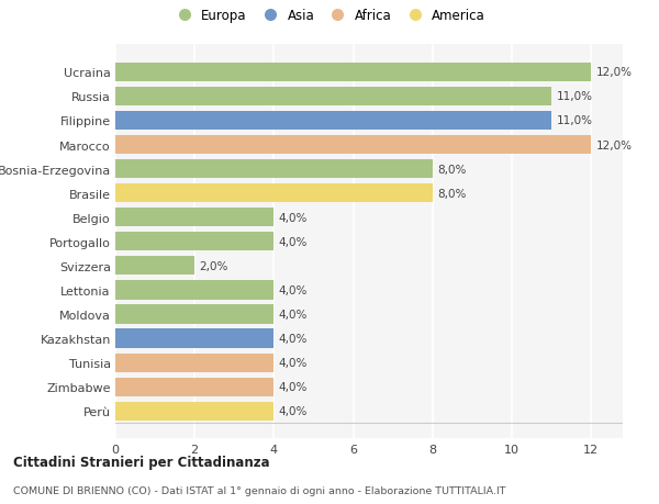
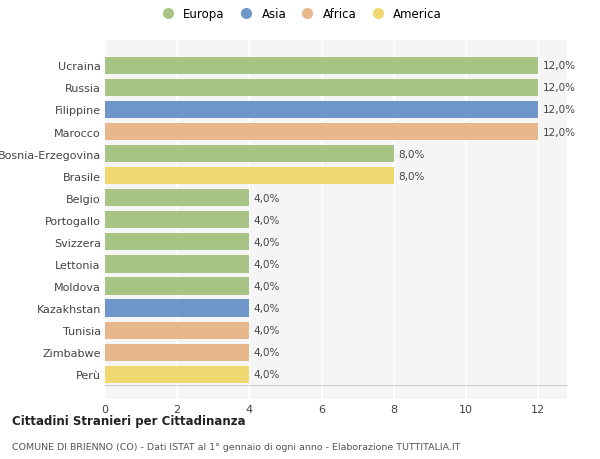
Russia: 11,0% -> 12,0%
Filippine: 11,0% -> 12,0%
Svizzera: 2,0% -> 4,0%
